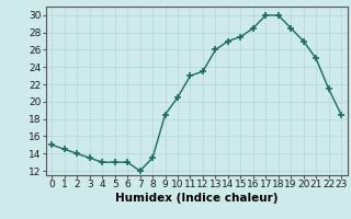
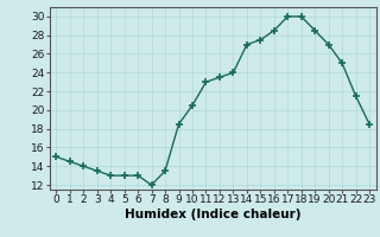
13: 26.0 -> 24.0
